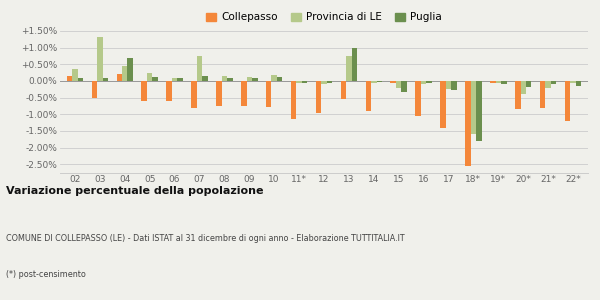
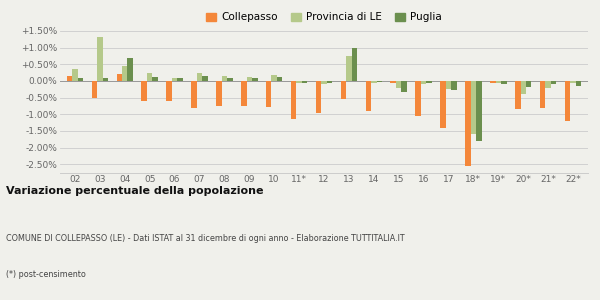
Provincia di LE/07: 0.75% -> 0.25%
